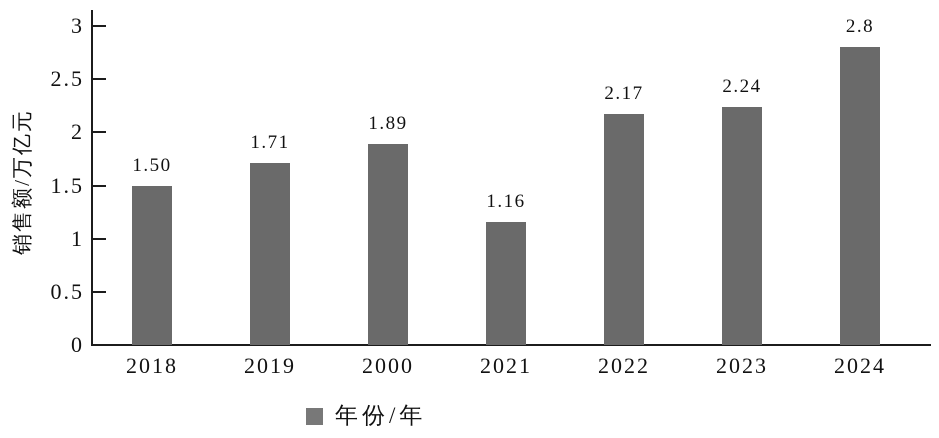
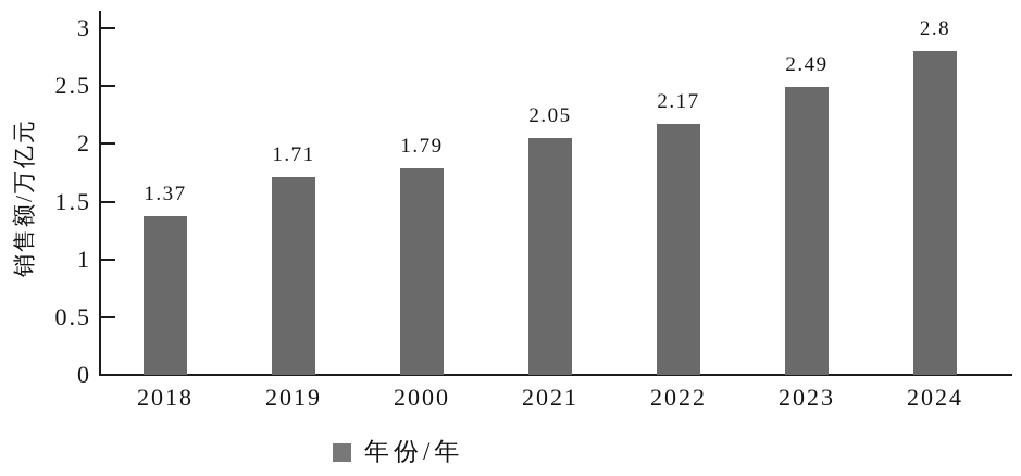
2018: 1.50 -> 1.37
2000: 1.89 -> 1.79
2021: 1.16 -> 2.05
2023: 2.24 -> 2.49
